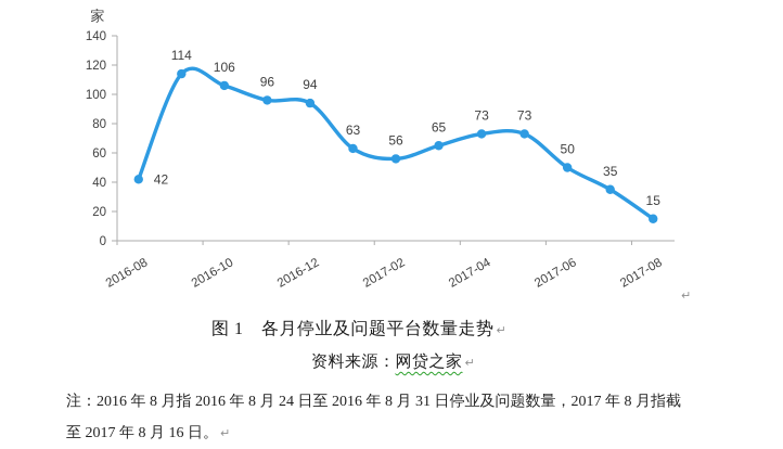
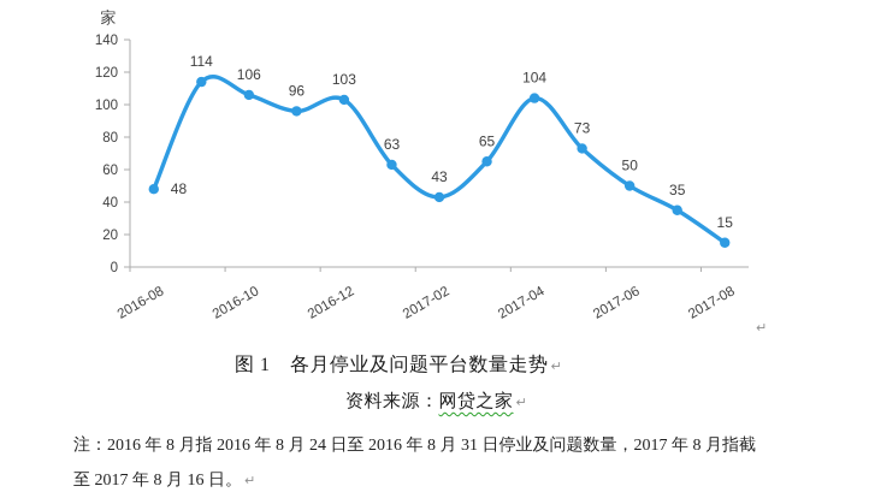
2016-08: 42 -> 48
2016-12: 94 -> 103
2017-02: 56 -> 43
2017-04: 73 -> 104
